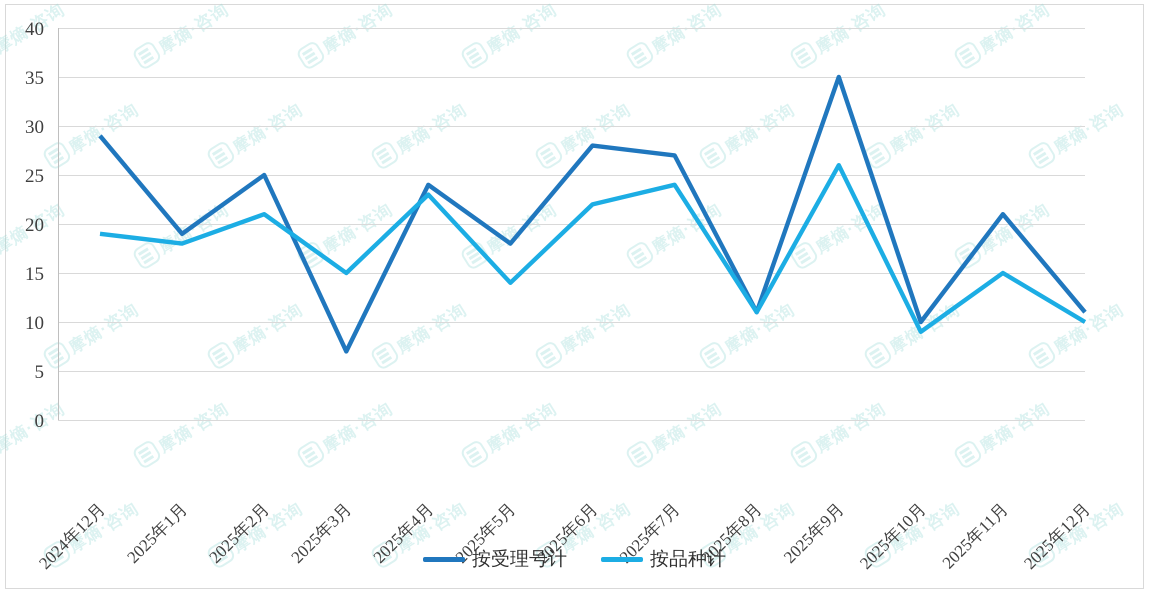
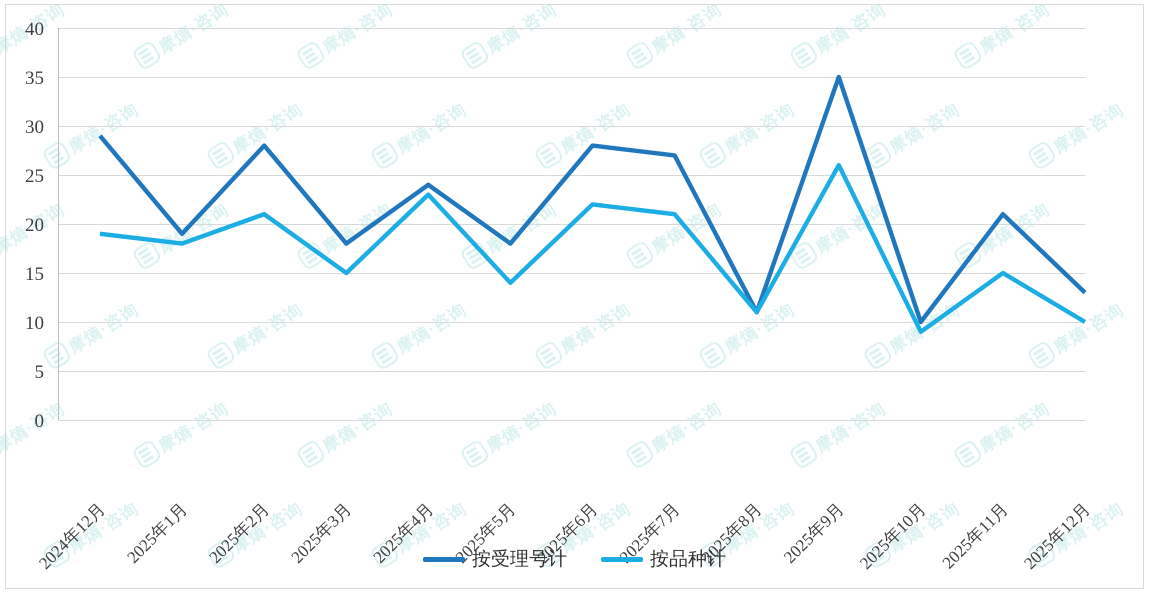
按受理号计/2025年2月: 25 -> 28
按受理号计/2025年3月: 7 -> 18
按品种计/2025年7月: 24 -> 21
按受理号计/2025年12月: 11 -> 13
